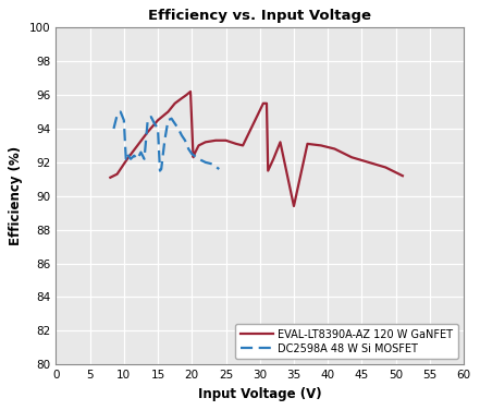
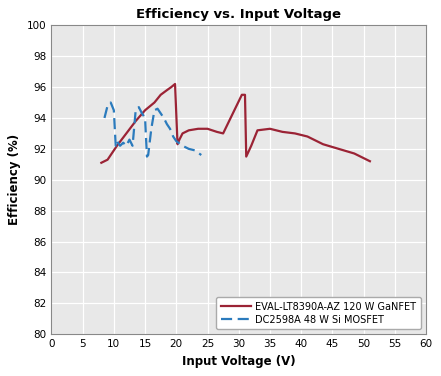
EVAL-LT8390A-AZ 120 W GaNFET/35: 89.4 -> 93.3
